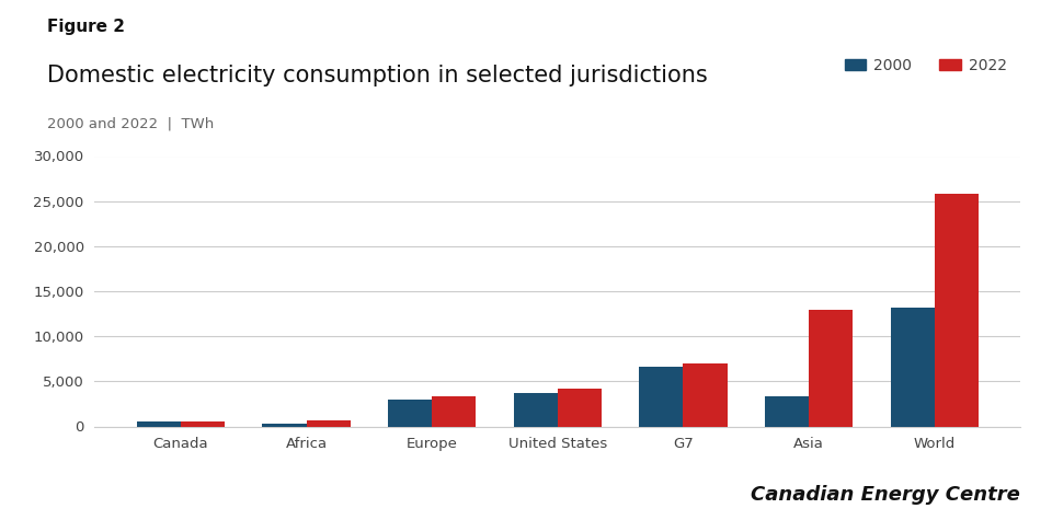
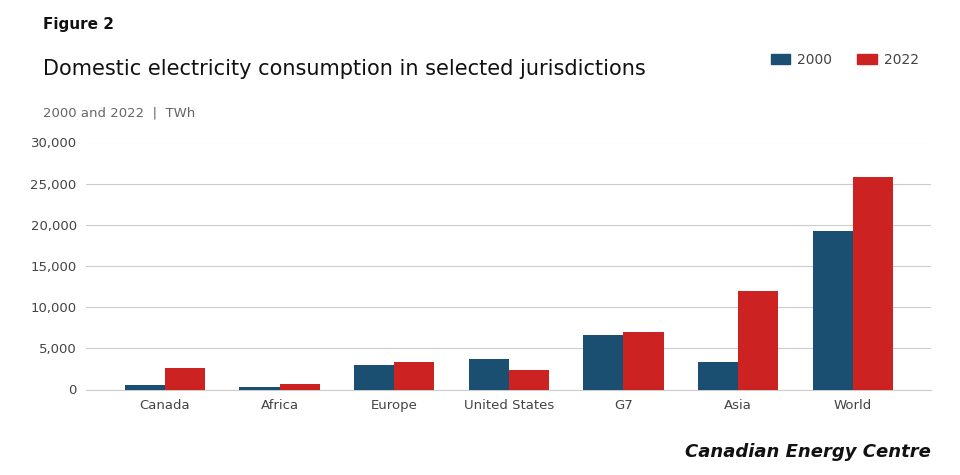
2022/Canada: 600 -> 2,600
2022/United States: 4,200 -> 2,400
2022/Asia: 12,900 -> 12,000
2000/World: 13,200 -> 19,200
